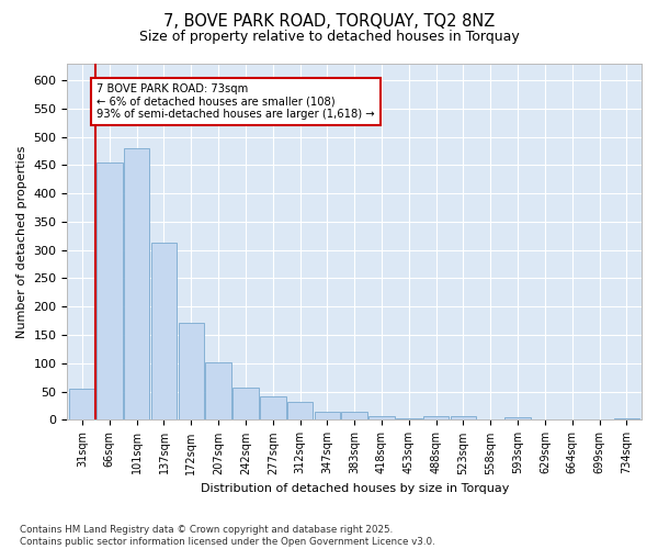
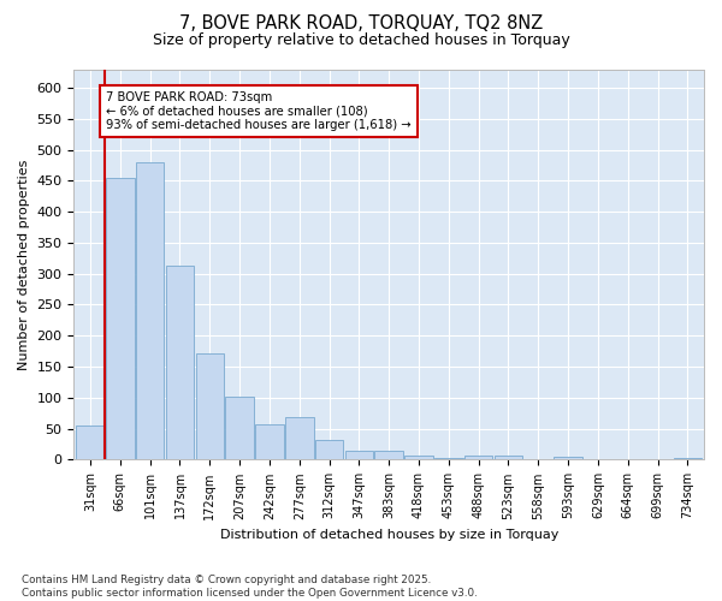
277sqm: 42 -> 68
